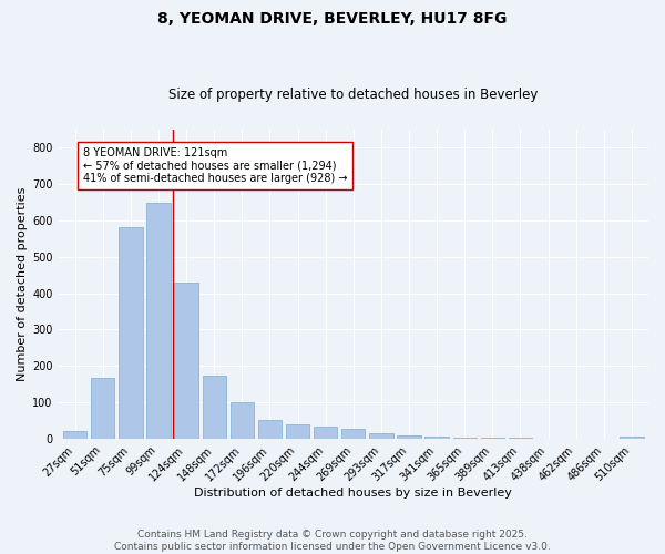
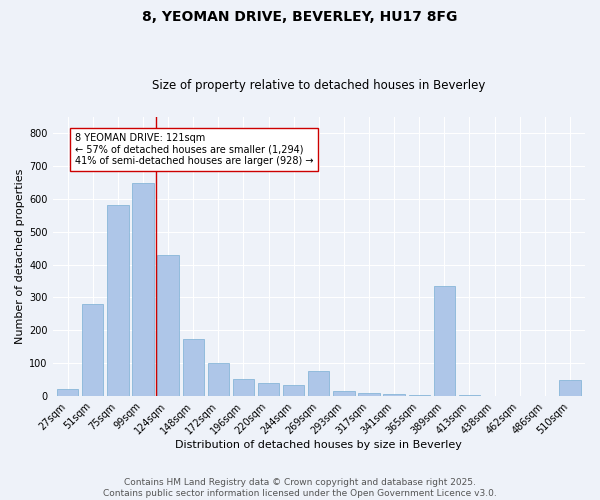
51sqm: 168 -> 280
269sqm: 28 -> 75
389sqm: 2 -> 335
510sqm: 6 -> 50
